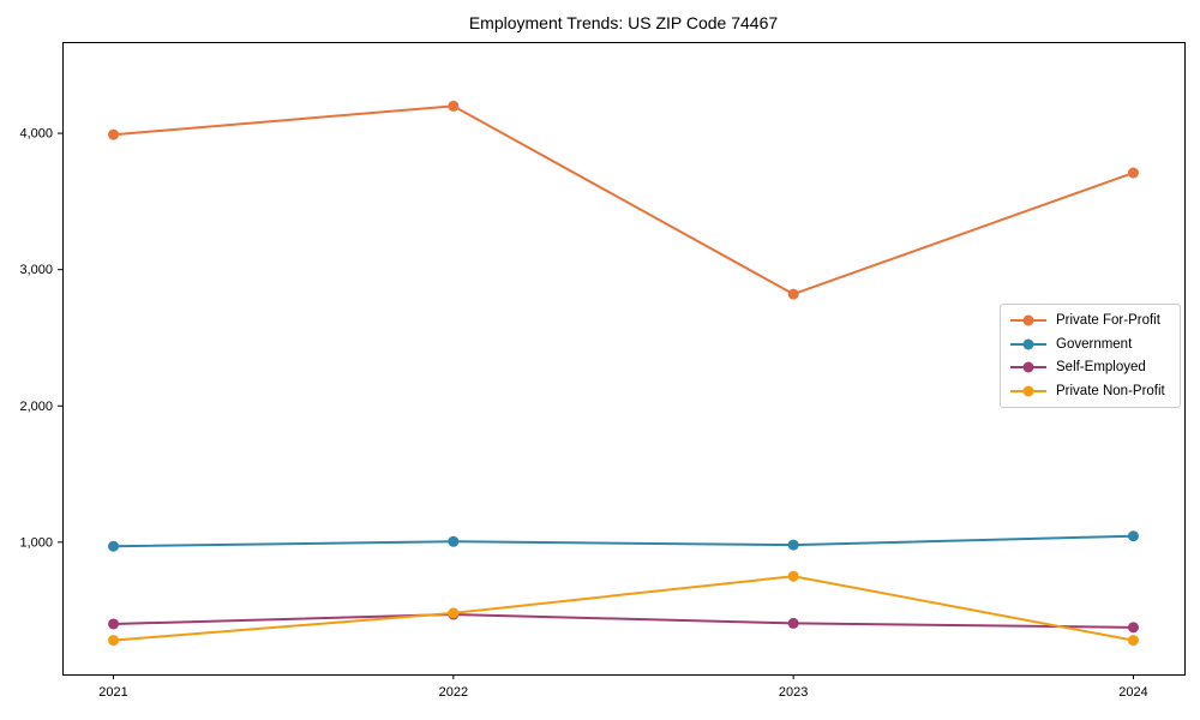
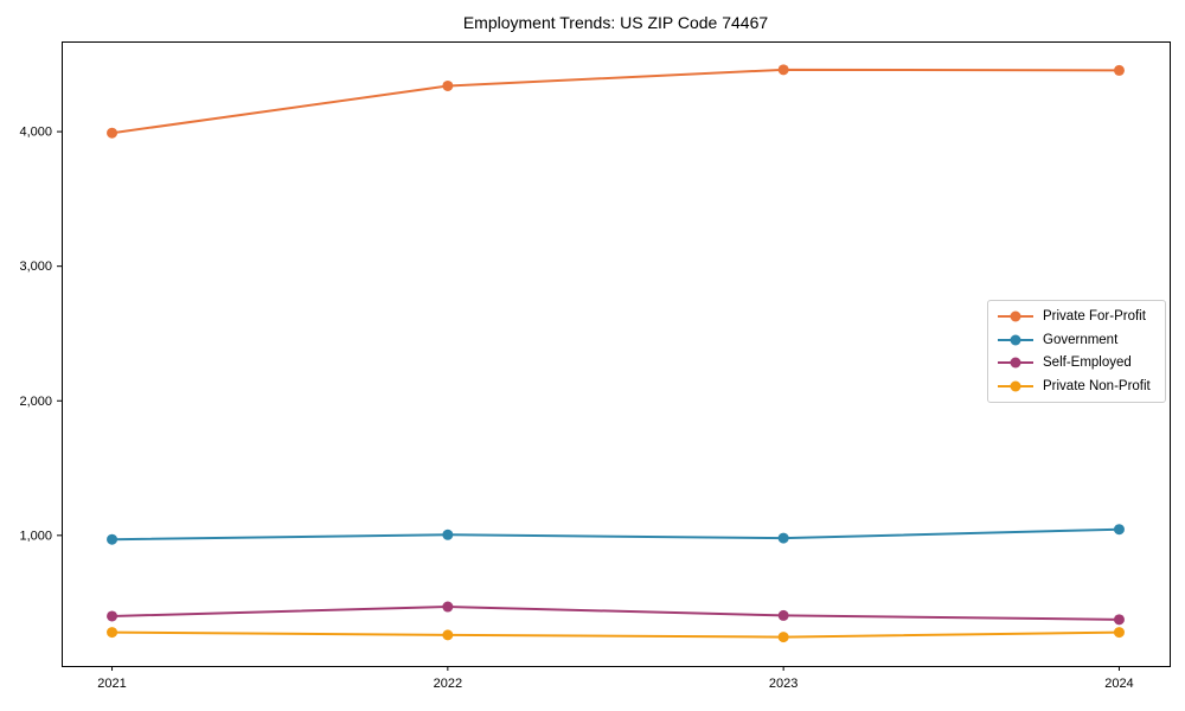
Private For-Profit/2022: 4200 -> 4340
Private Non-Profit/2022: 480 -> 260
Private For-Profit/2023: 2820 -> 4460
Private Non-Profit/2023: 750 -> 240
Private For-Profit/2024: 3710 -> 4460
